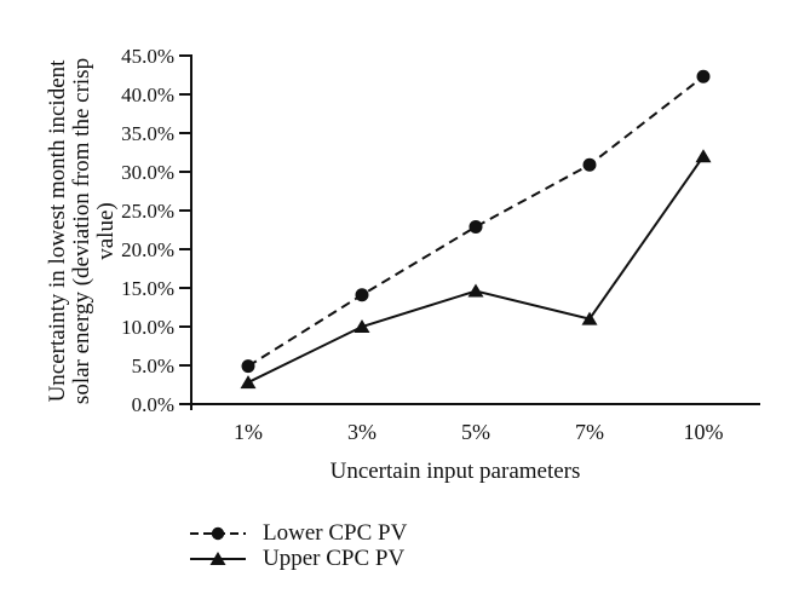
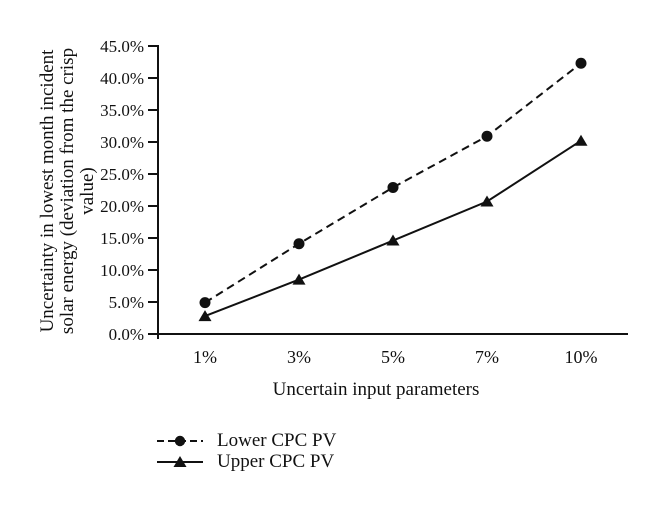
Upper CPC PV/3%: 10% -> 8%
Upper CPC PV/7%: 11% -> 21%
Upper CPC PV/10%: 32% -> 30%
